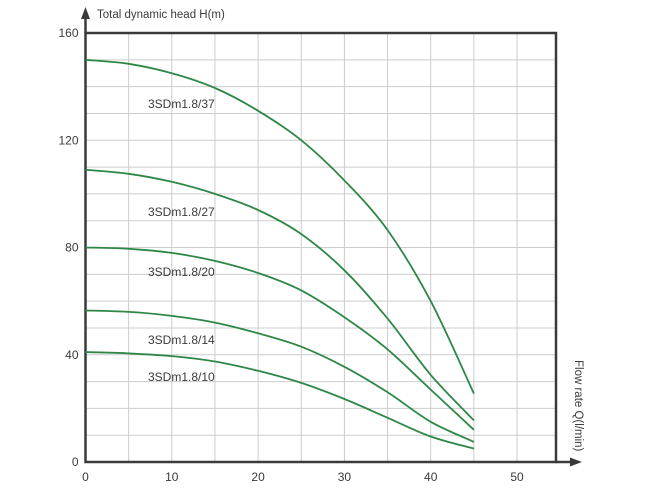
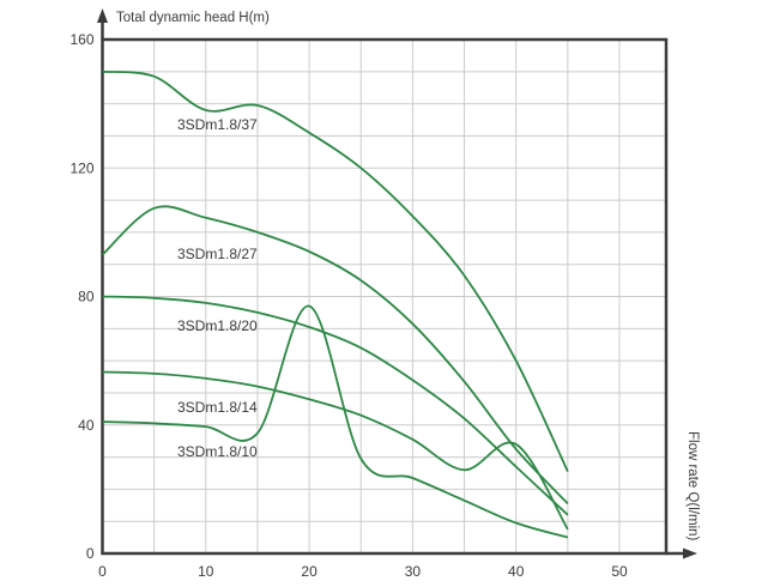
3SDm1.8/27/0: 109 -> 93
3SDm1.8/37/10: 145 -> 138
3SDm1.8/10/20: 34 -> 77
3SDm1.8/14/40: 15 -> 34
